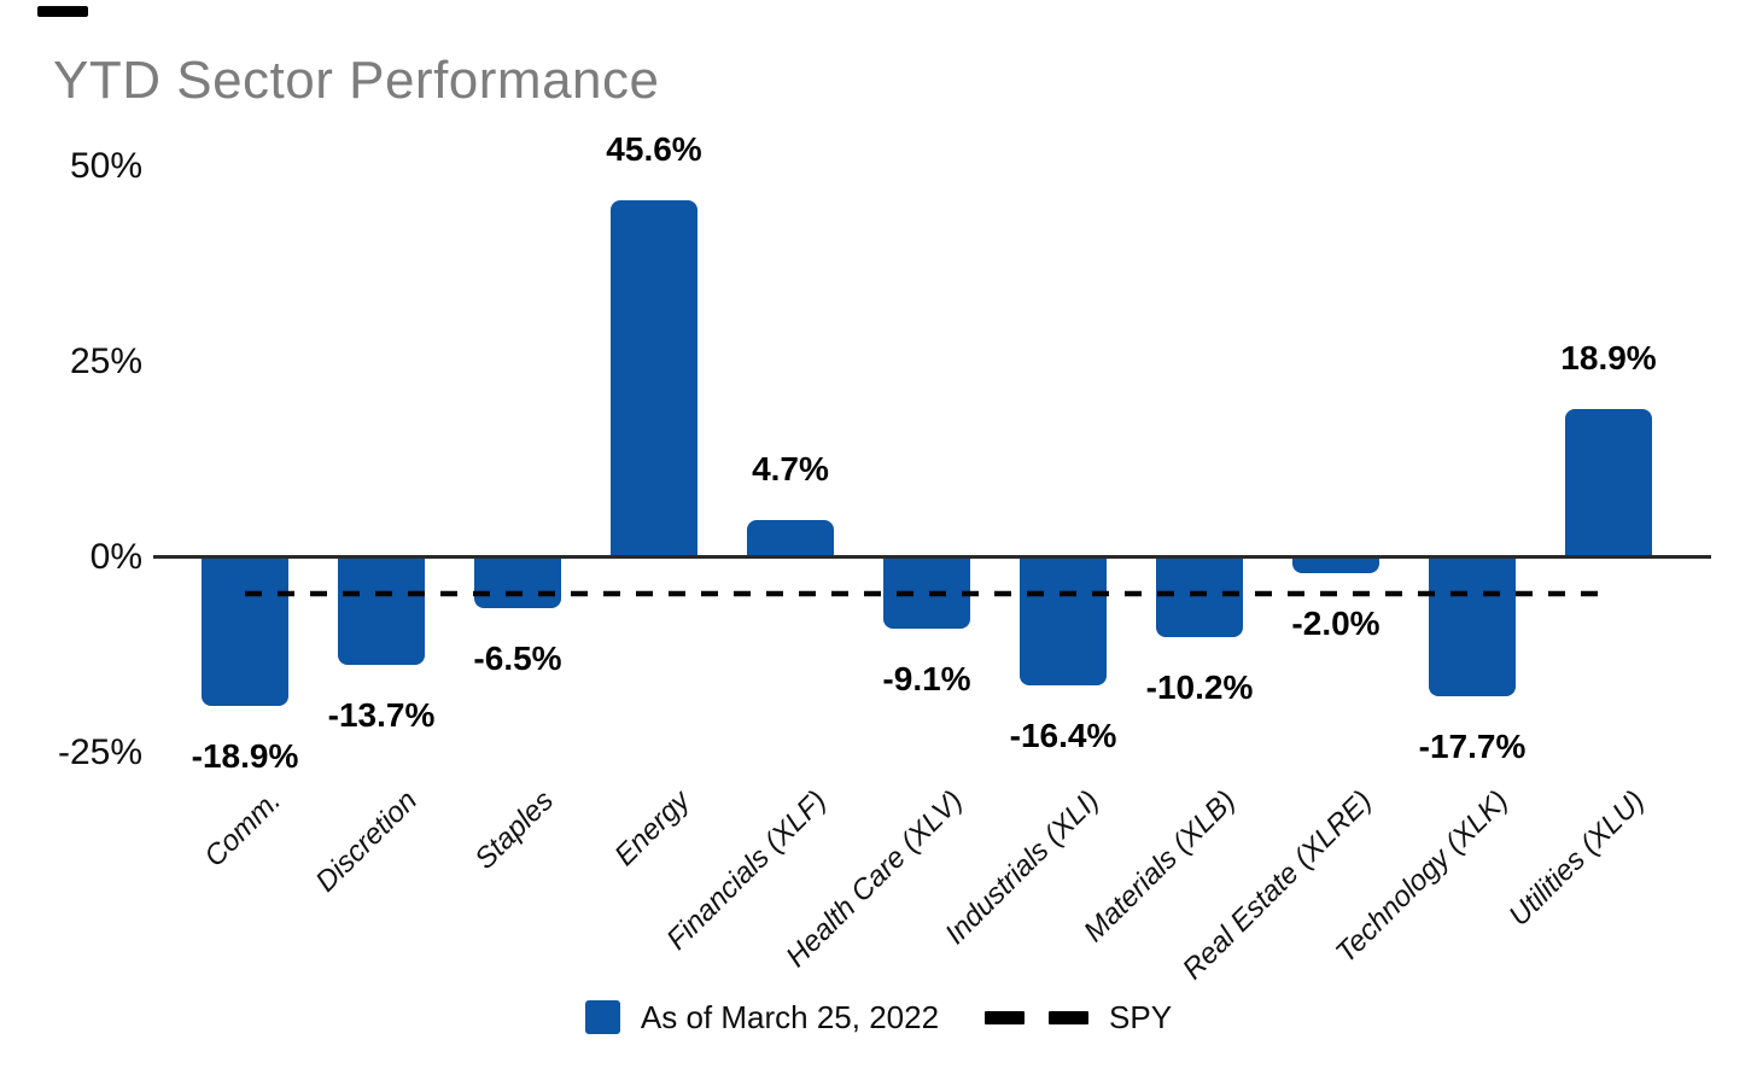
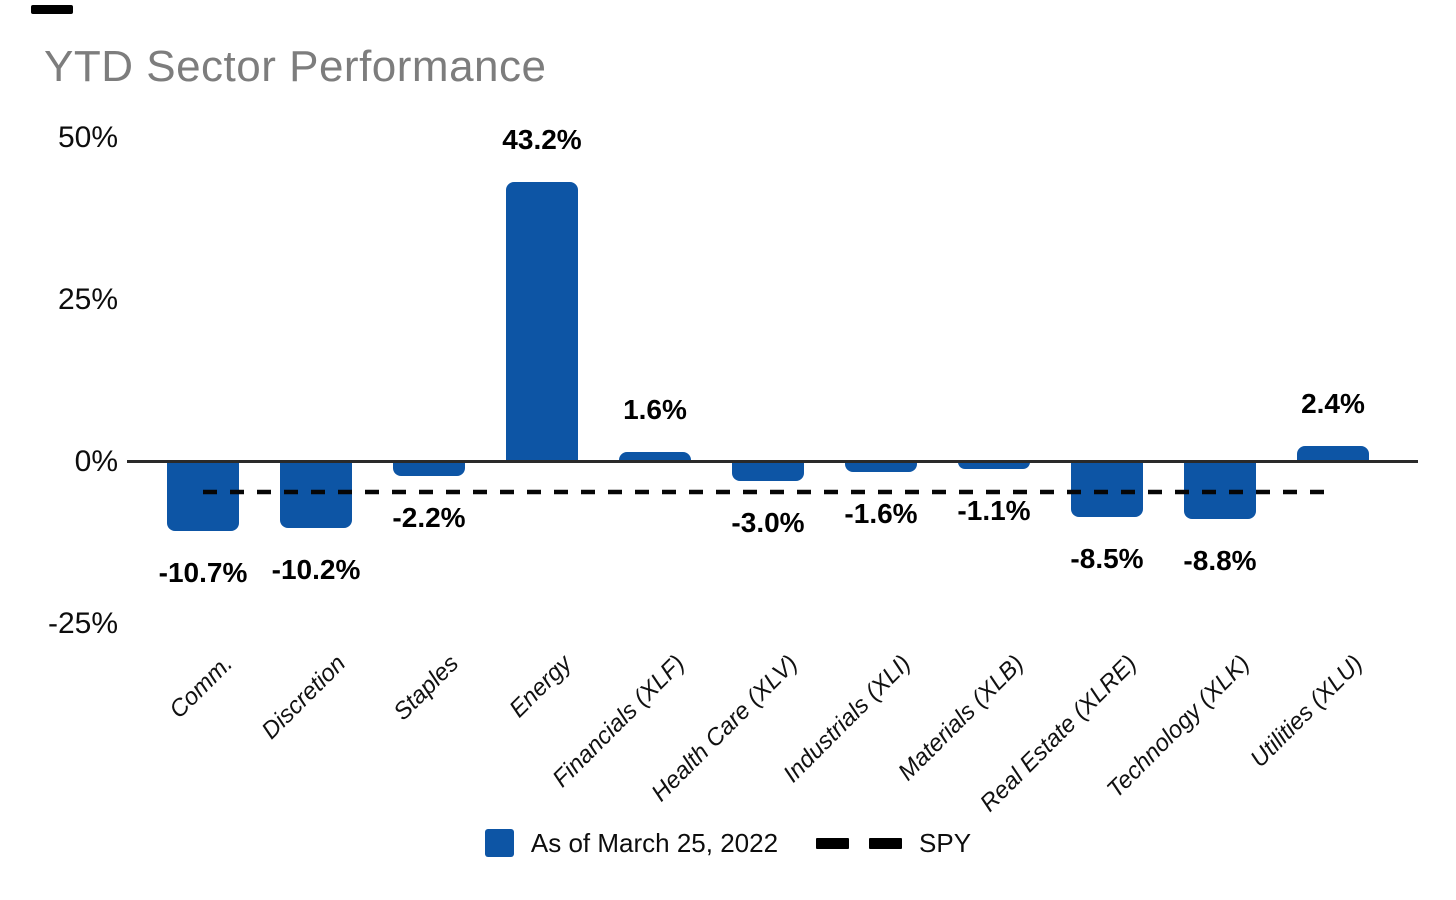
Comm.: -18.9% -> -10.7%
Discretion: -13.7% -> -10.2%
Staples: -6.5% -> -2.2%
Energy: 45.6% -> 43.2%
Financials (XLF): 4.7% -> 1.6%
Health Care (XLV): -9.1% -> -3.0%
Industrials (XLI): -16.4% -> -1.6%
Materials (XLB): -10.2% -> -1.1%
Real Estate (XLRE): -2.0% -> -8.5%
Technology (XLK): -17.7% -> -8.8%
Utilities (XLU): 18.9% -> 2.4%
